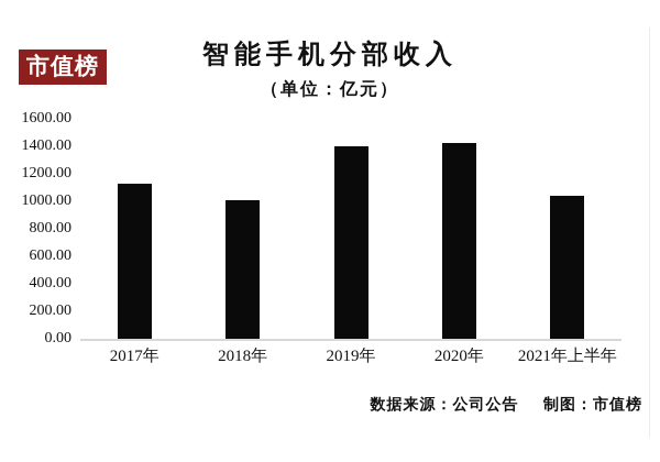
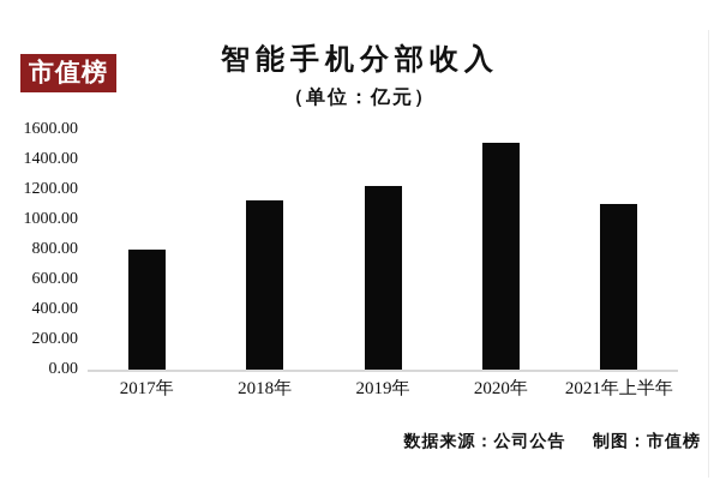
2017年: 1130 -> 800
2018年: 1010 -> 1130
2019年: 1400 -> 1220
2020年: 1420 -> 1510
2021年上半年: 1040 -> 1100
